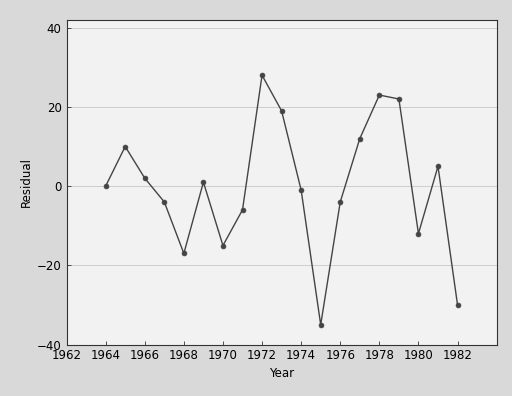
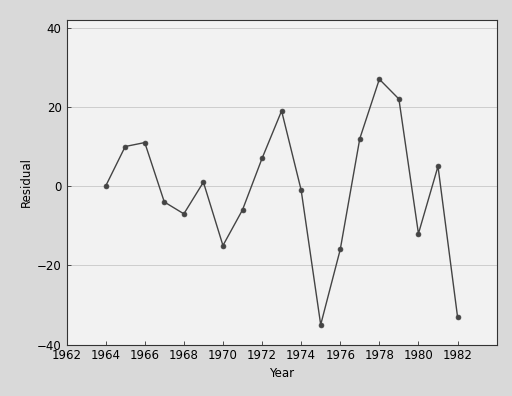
1966: 2 -> 11
1968: -17 -> -7
1972: 28 -> 7
1976: -4 -> -16
1978: 23 -> 27
1982: -30 -> -33
